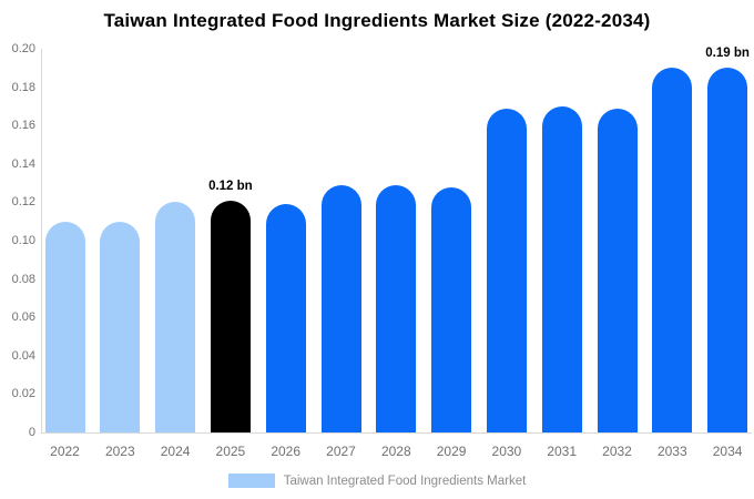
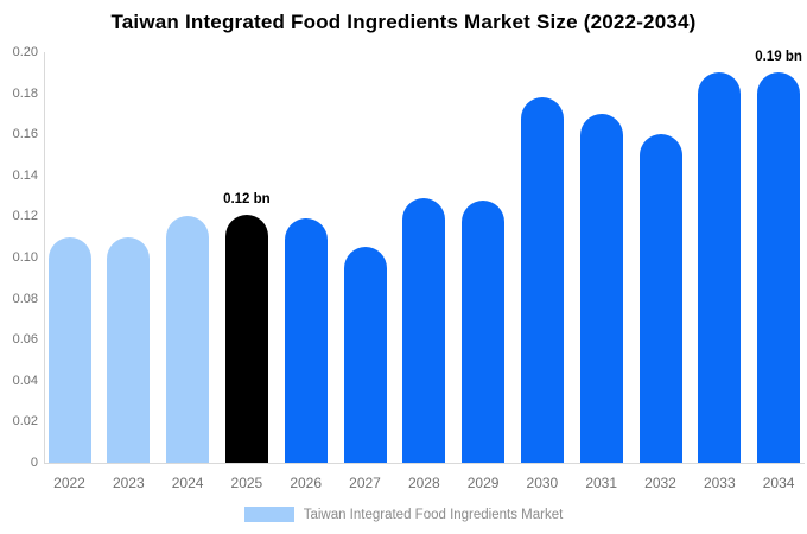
2027: 0.129 -> 0.105
2030: 0.169 -> 0.178
2032: 0.169 -> 0.160
